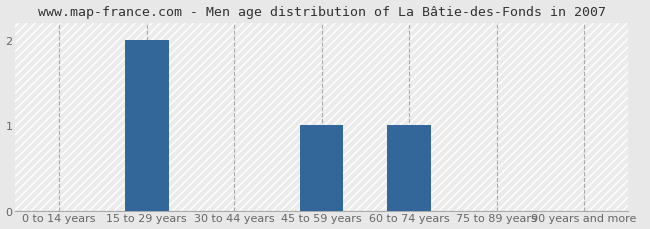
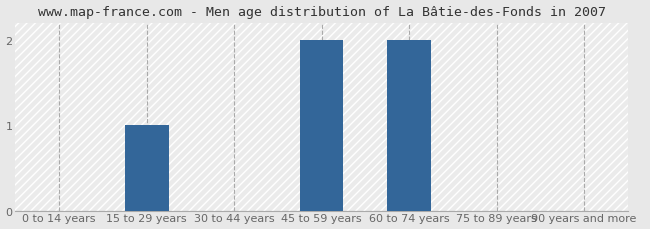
15 to 29 years: 2 -> 1
45 to 59 years: 1 -> 2
60 to 74 years: 1 -> 2
